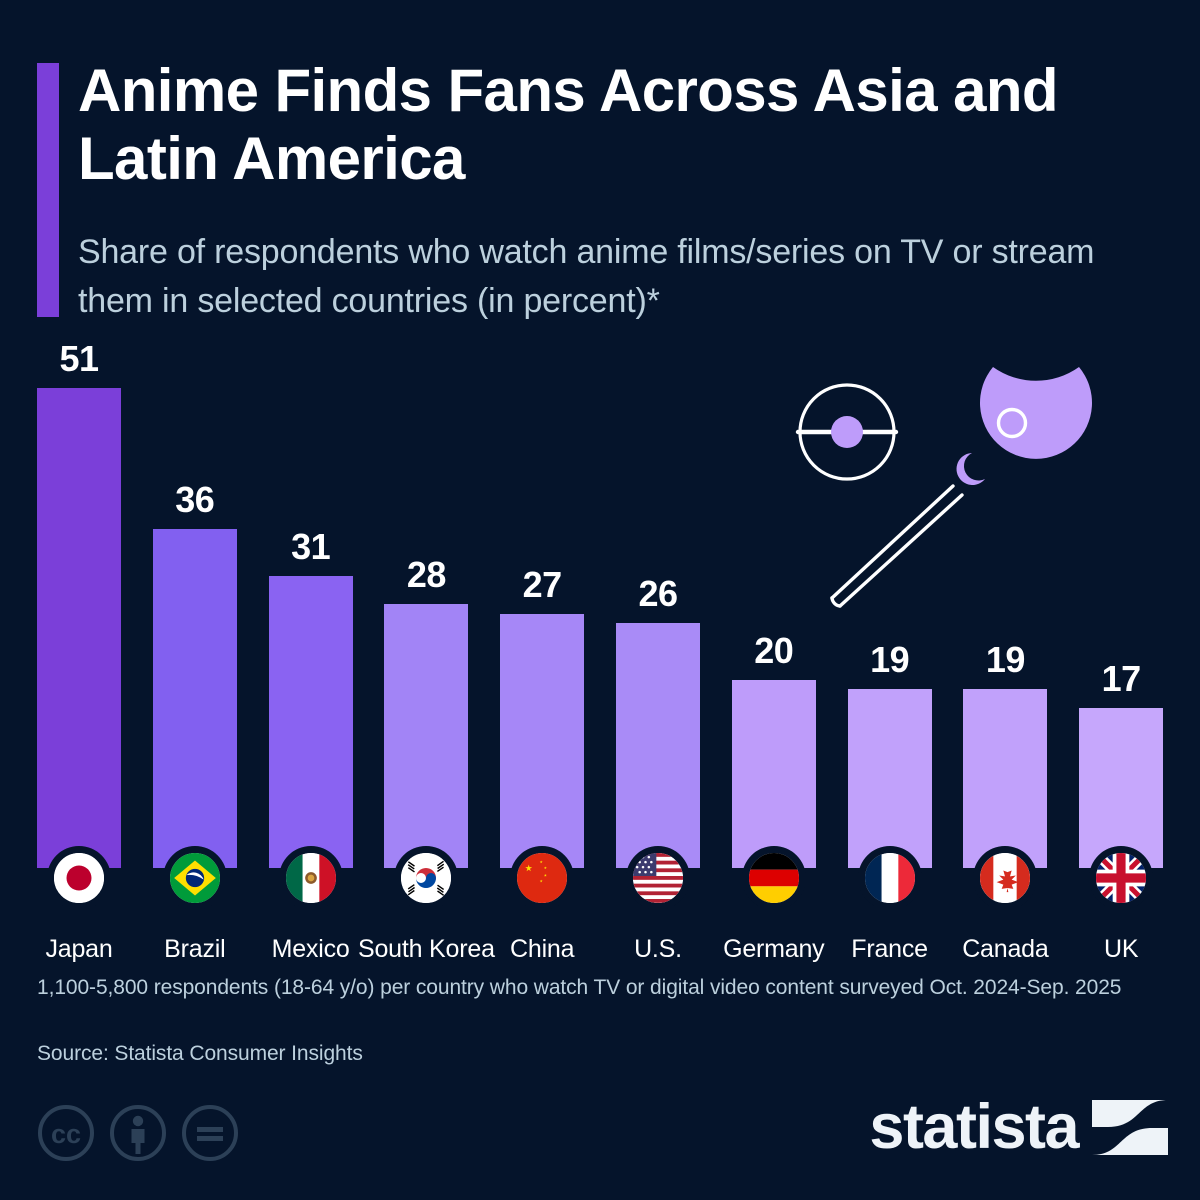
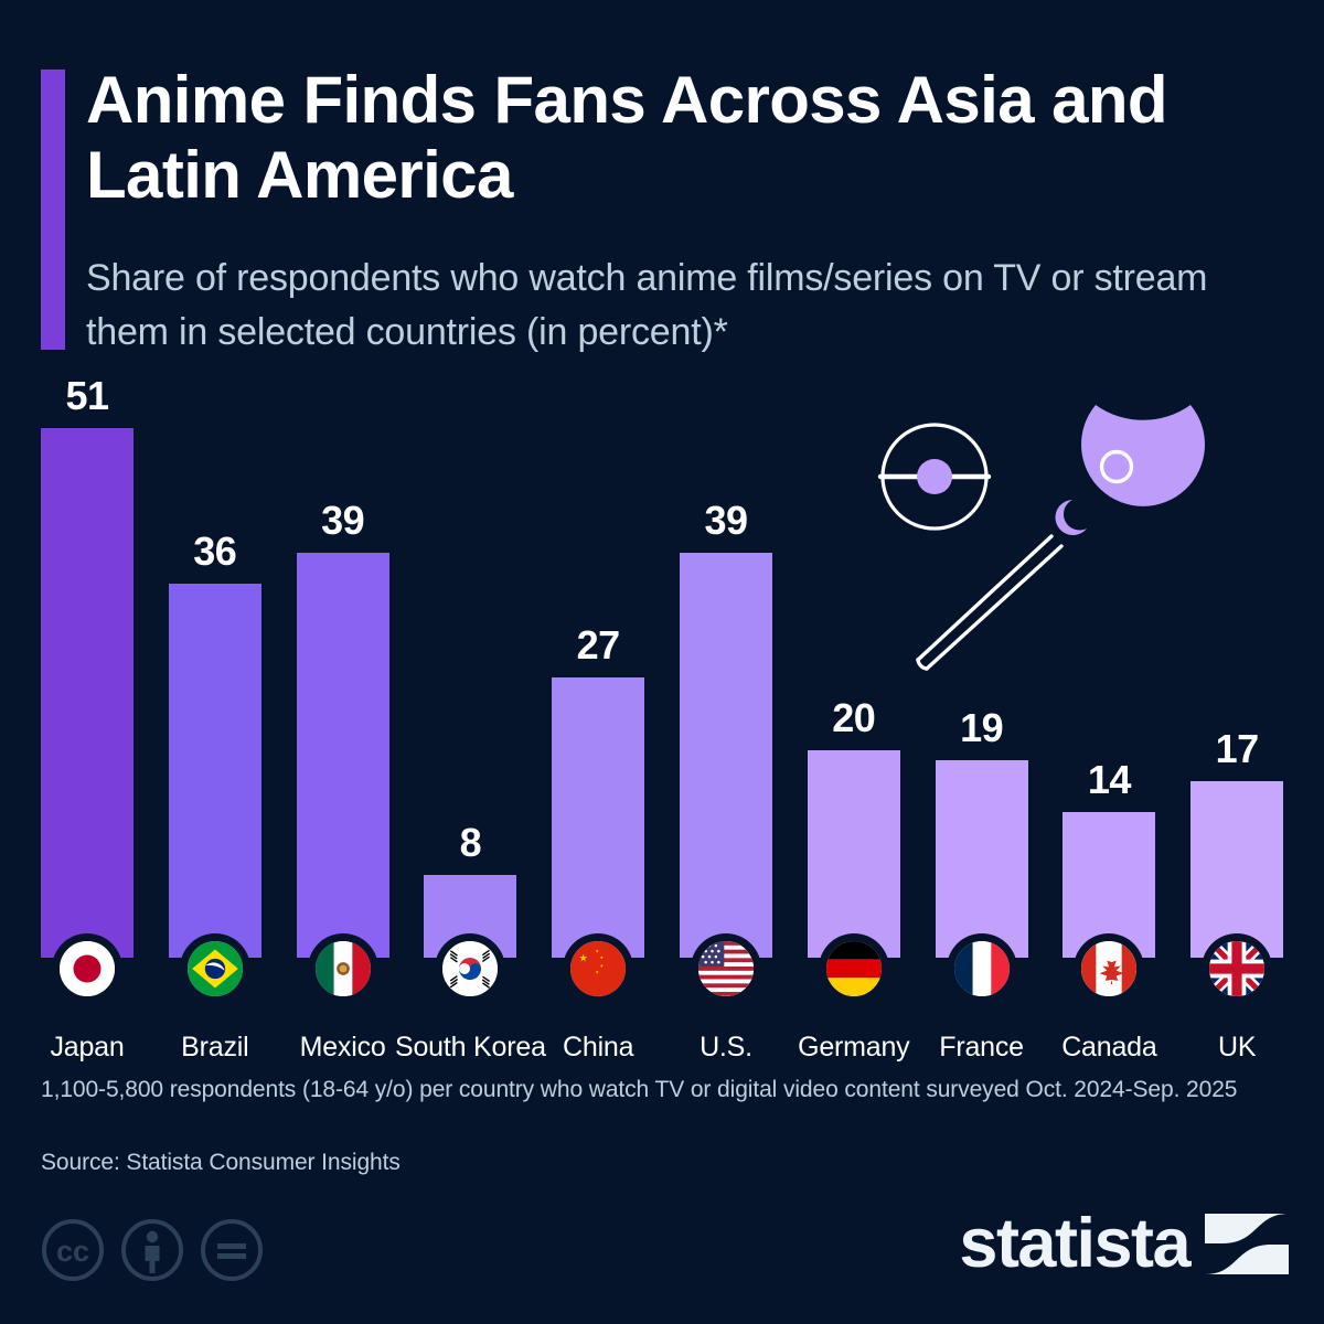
Mexico: 31 -> 39
South Korea: 28 -> 8
U.S.: 26 -> 39
Canada: 19 -> 14
